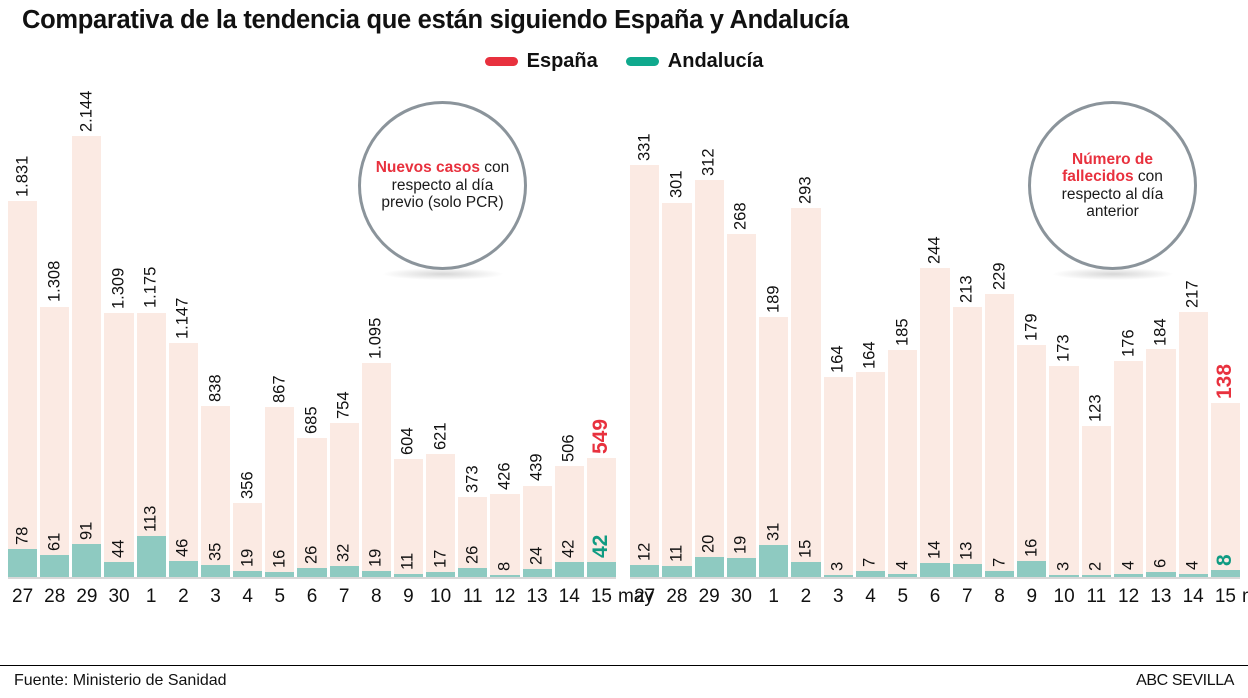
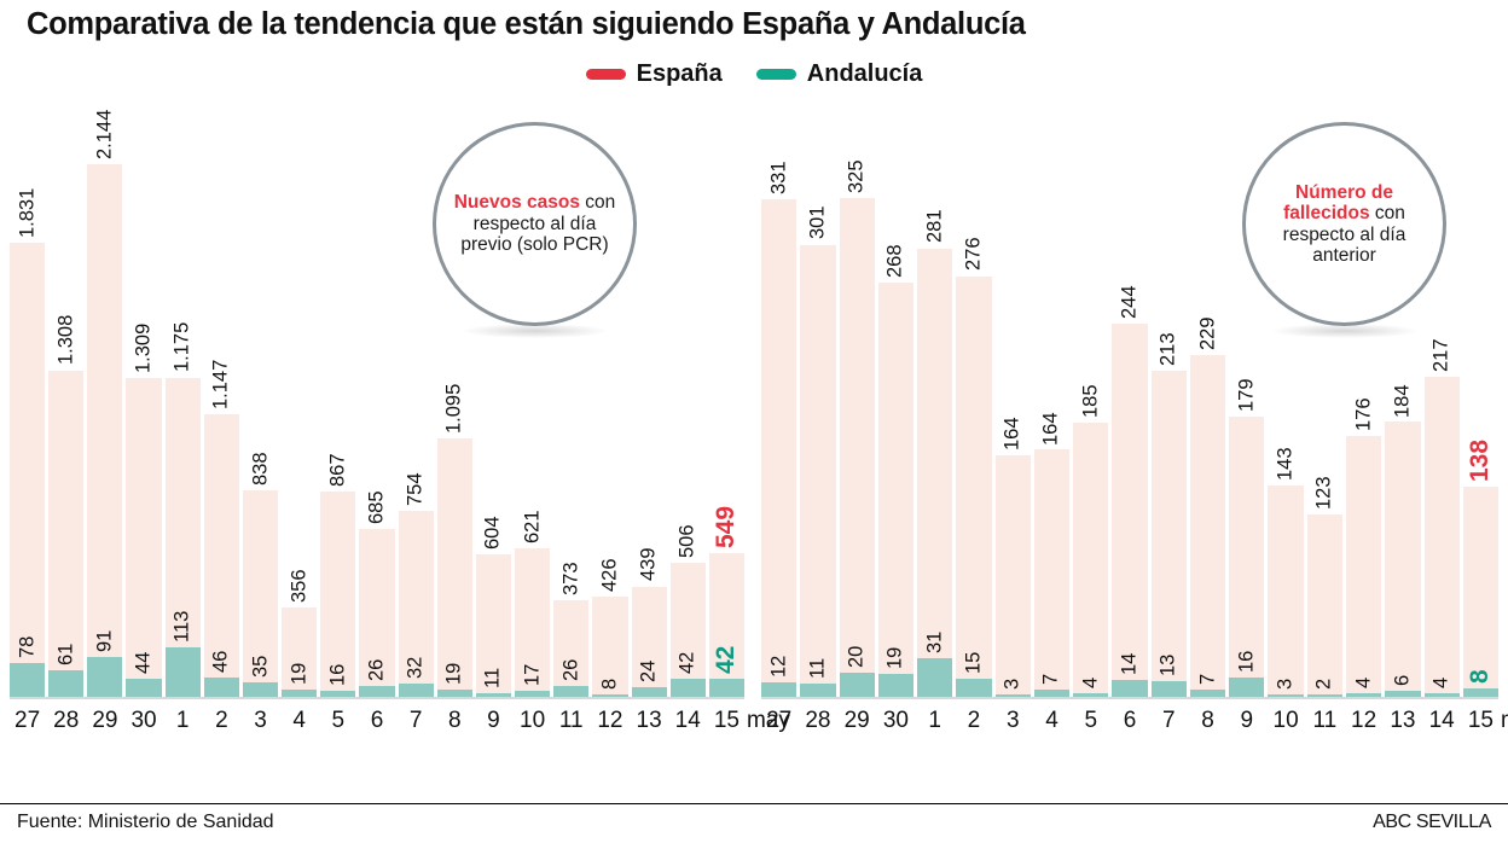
Número de fallecidos con respecto al día anterior/España/29: 312 -> 325
Número de fallecidos con respecto al día anterior/España/1: 189 -> 281
Número de fallecidos con respecto al día anterior/España/2: 293 -> 276
Número de fallecidos con respecto al día anterior/España/10: 173 -> 143
